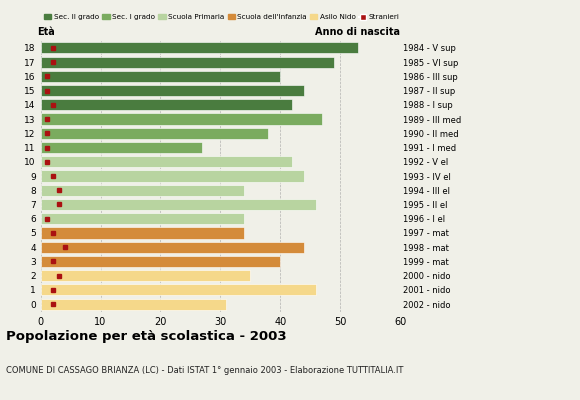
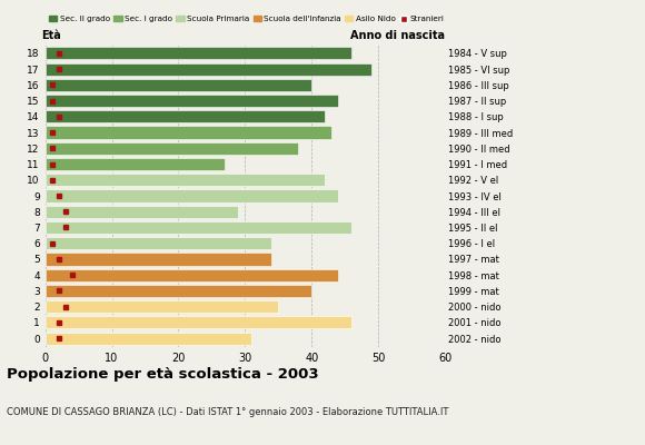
18: 53 -> 46
13: 47 -> 43
8: 34 -> 29
